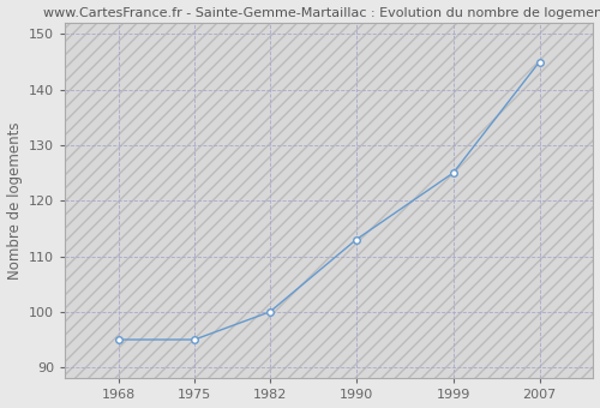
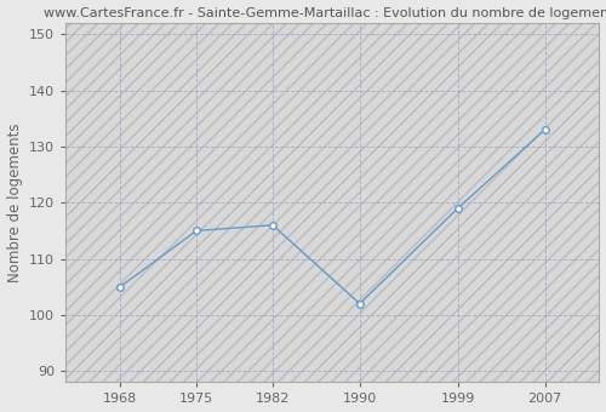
1968: 95 -> 105
1975: 95 -> 115
1982: 100 -> 116
1990: 113 -> 102
1999: 125 -> 119
2007: 145 -> 133
